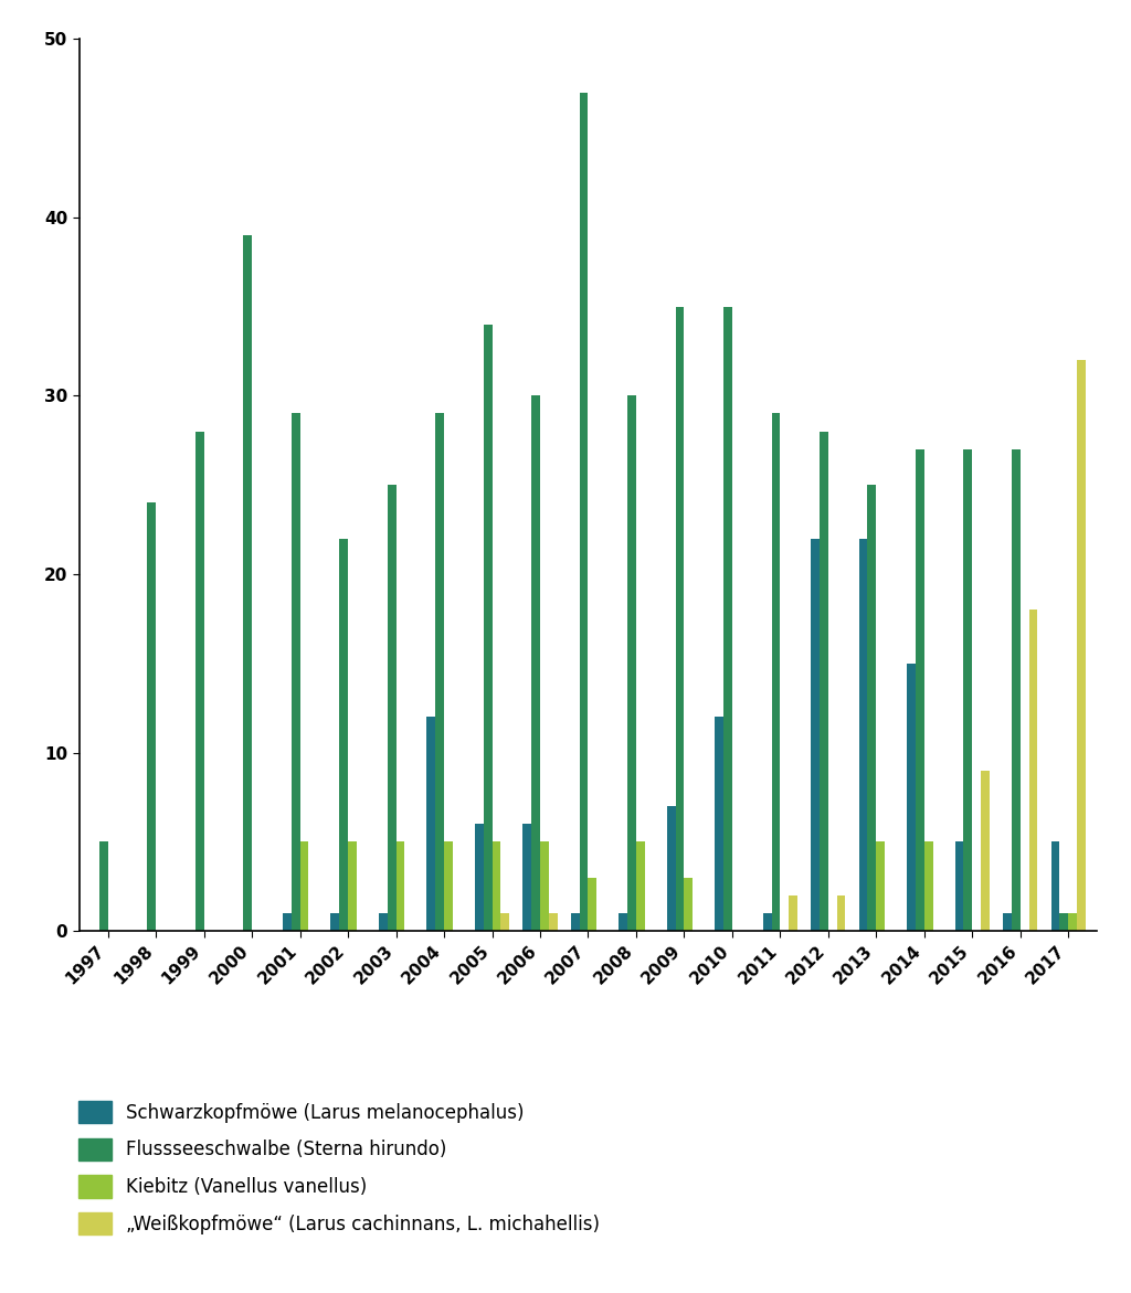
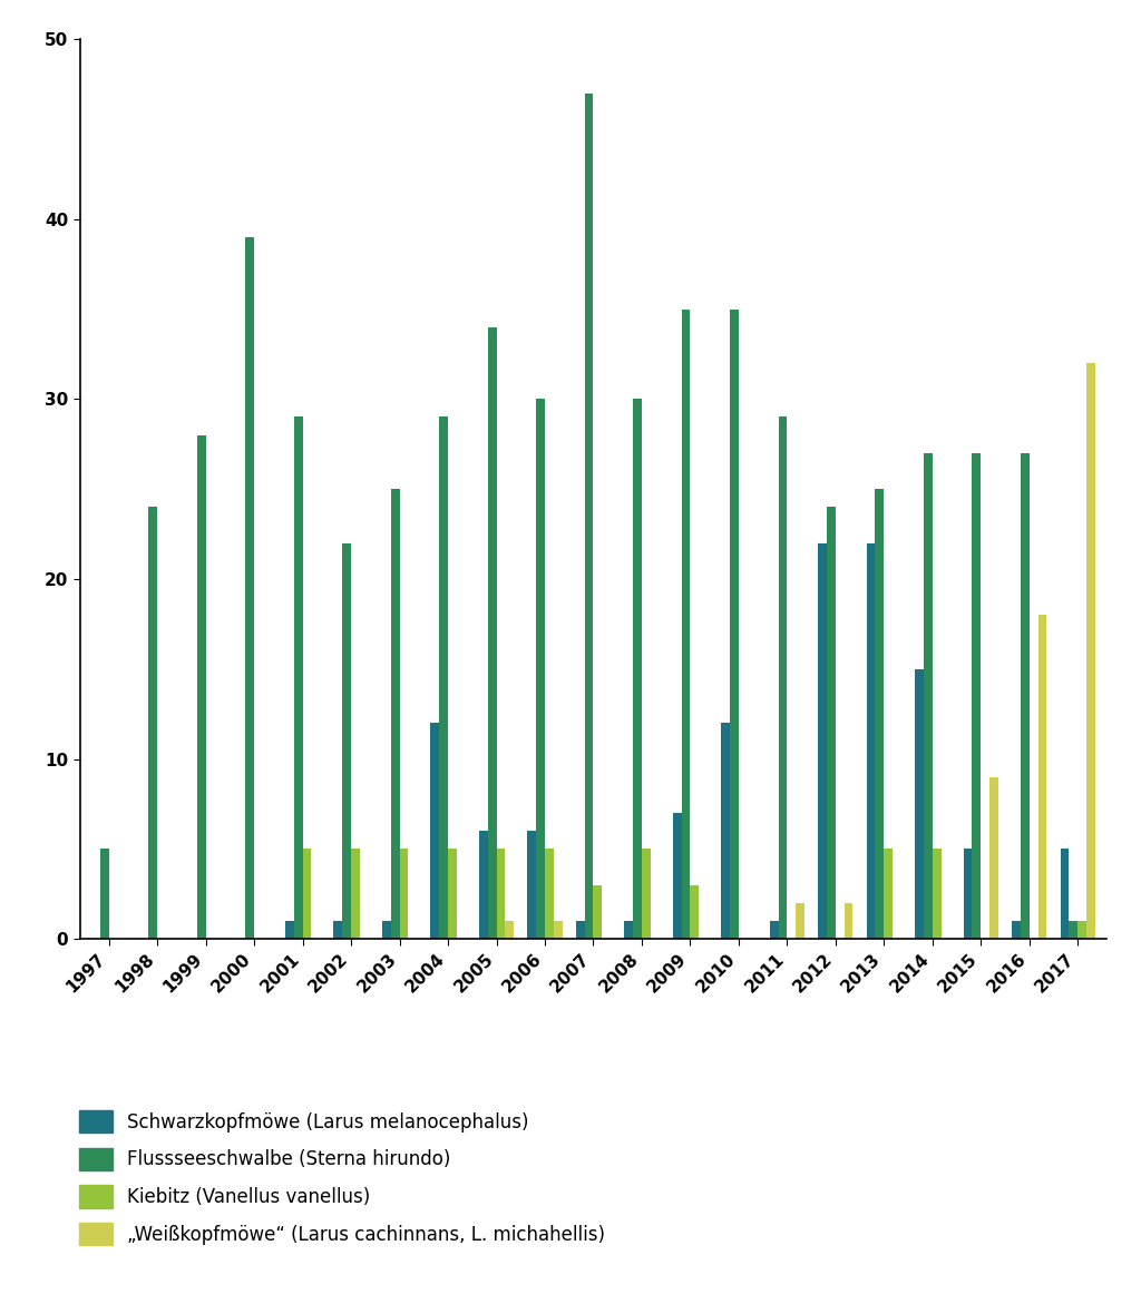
Flussseeschwalbe (Sterna hirundo)/2012: 28 -> 24
